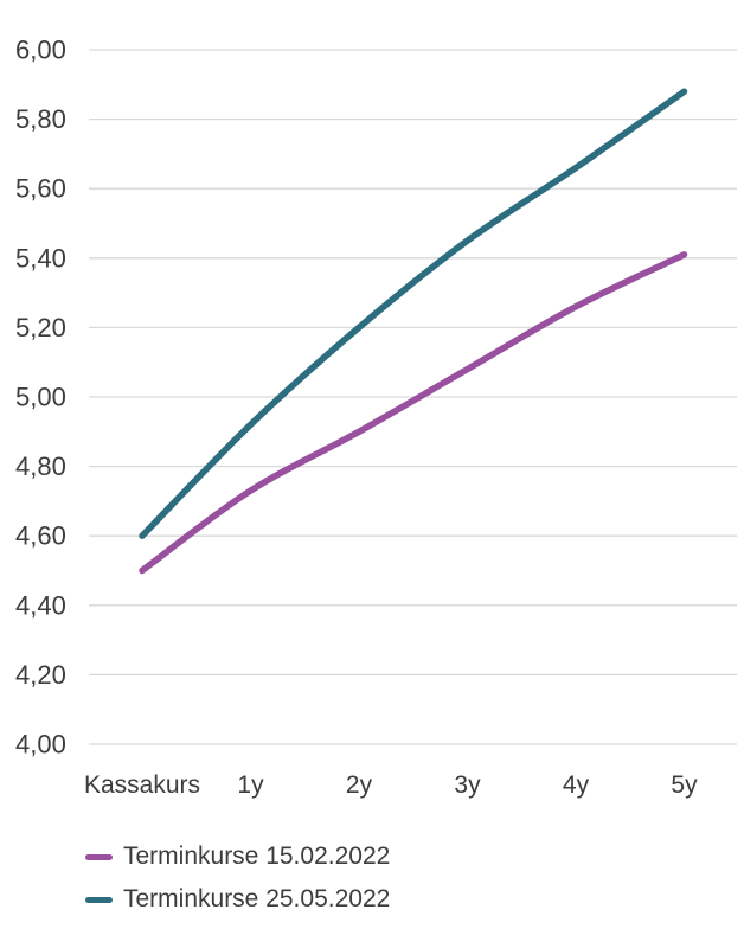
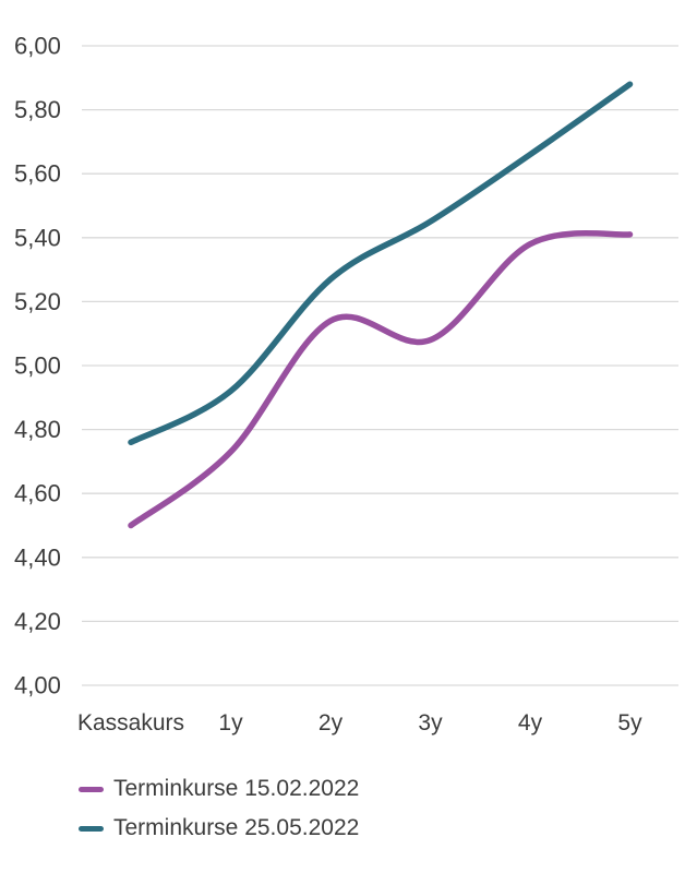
Terminkurse 25.05.2022/Kassakurs: 4,60 -> 4,76
Terminkurse 15.02.2022/2y: 4,90 -> 5,14
Terminkurse 25.05.2022/2y: 5,20 -> 5,27
Terminkurse 15.02.2022/4y: 5,26 -> 5,38
